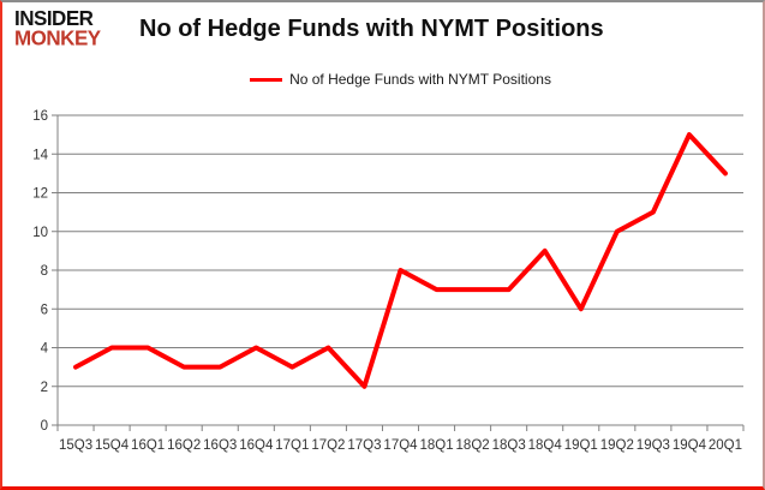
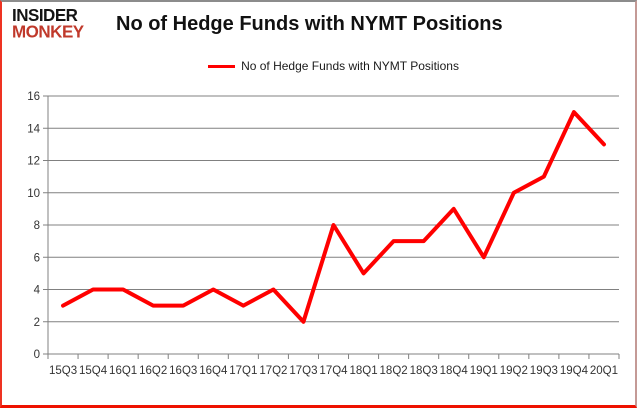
18Q1: 7 -> 5
